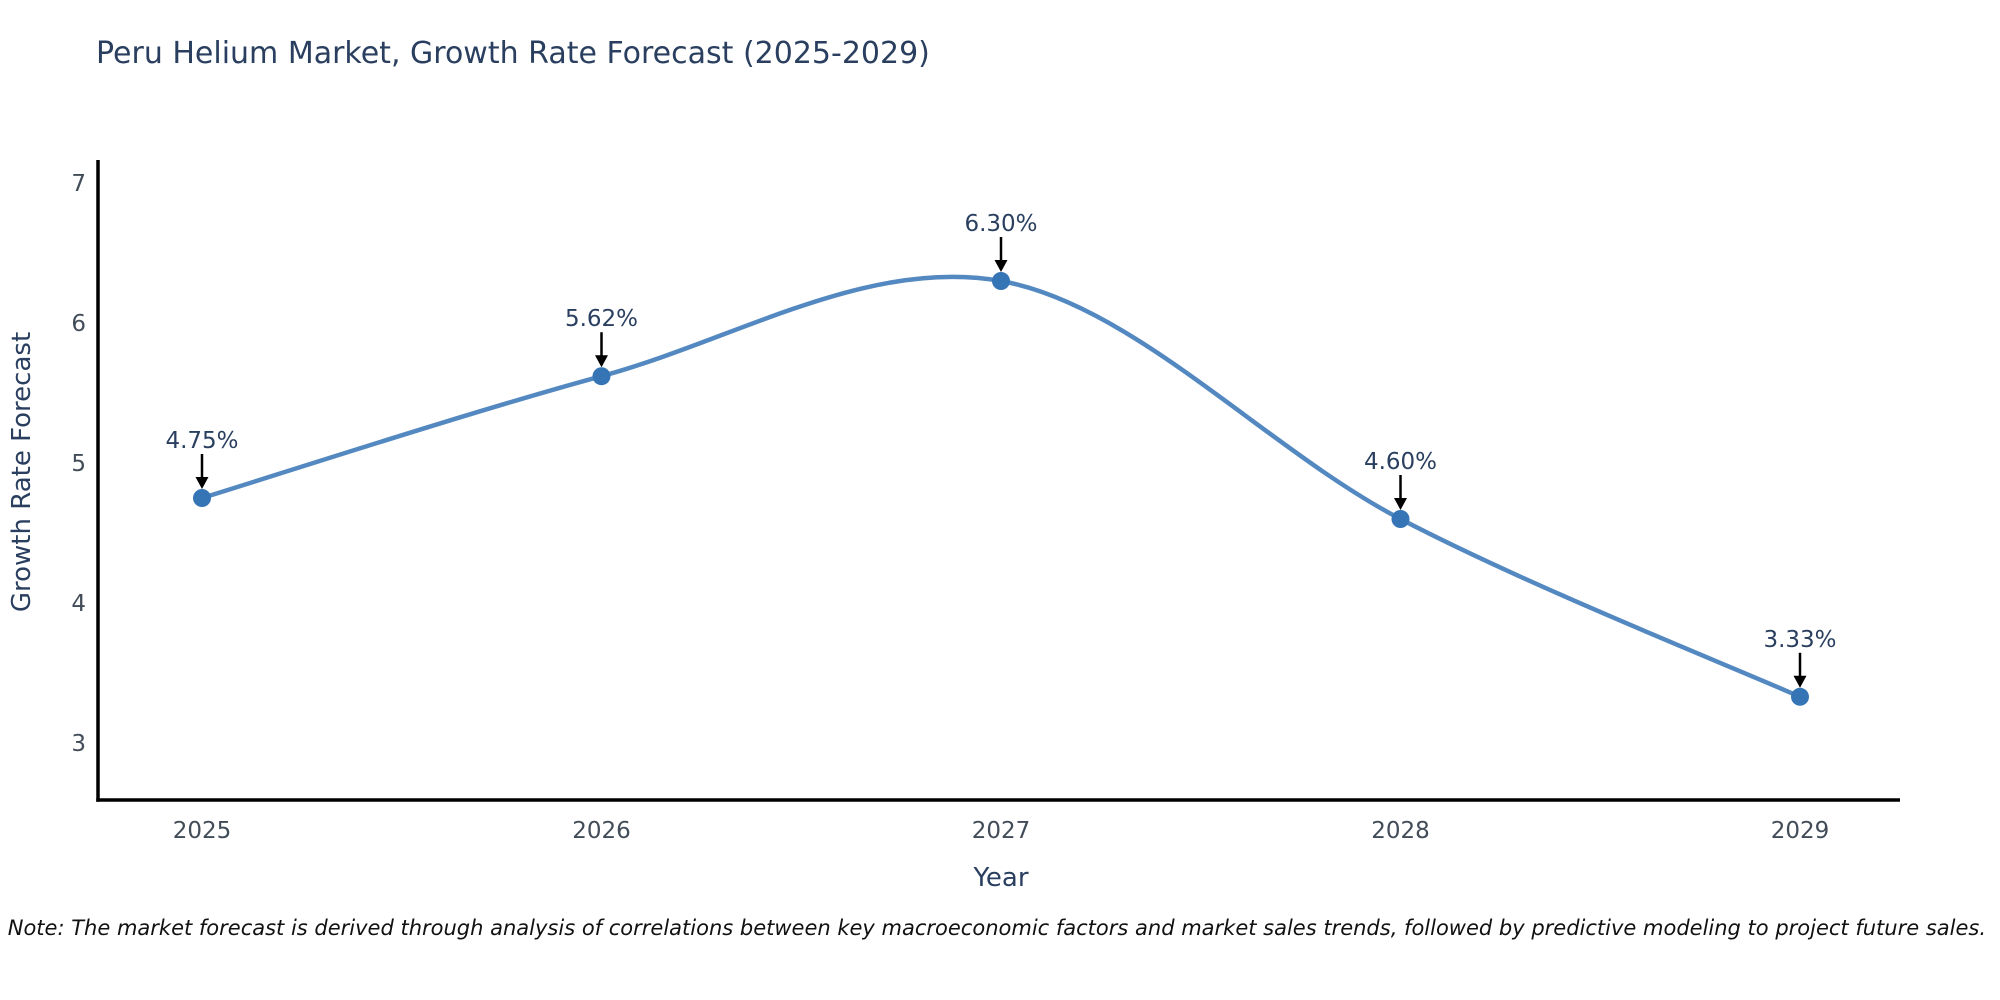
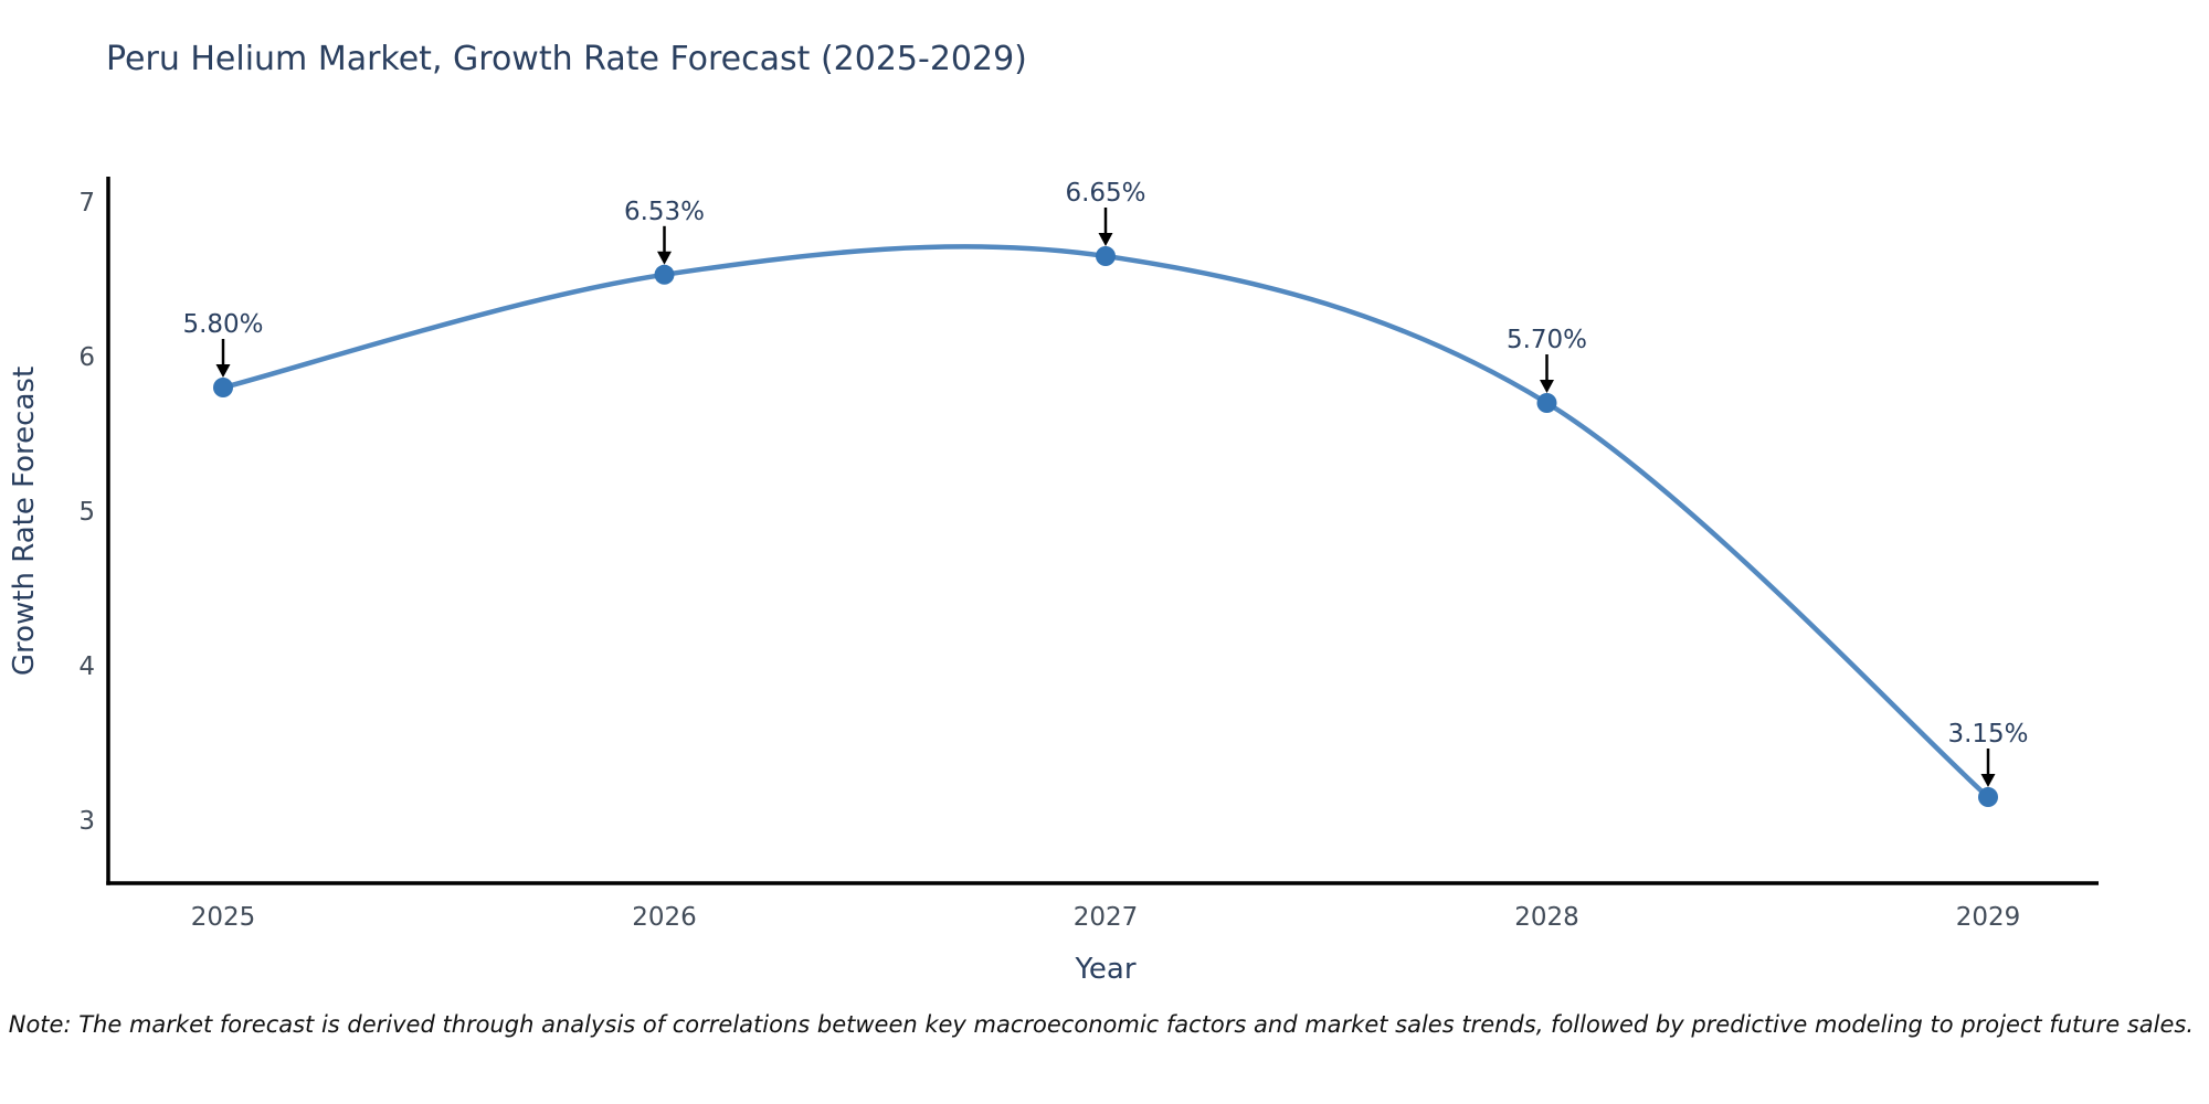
2025: 4.75% -> 5.80%
2026: 5.62% -> 6.53%
2027: 6.30% -> 6.65%
2028: 4.60% -> 5.70%
2029: 3.33% -> 3.15%
